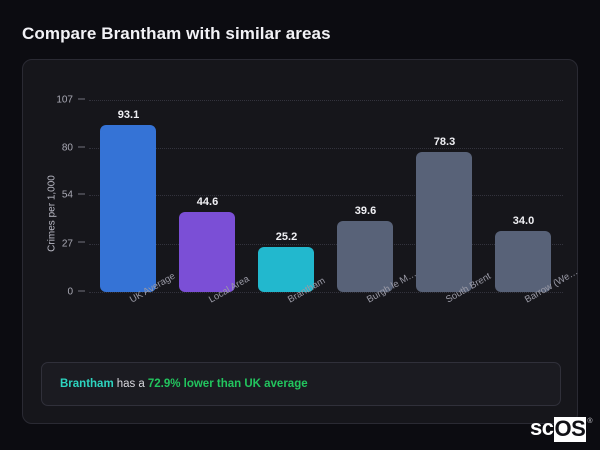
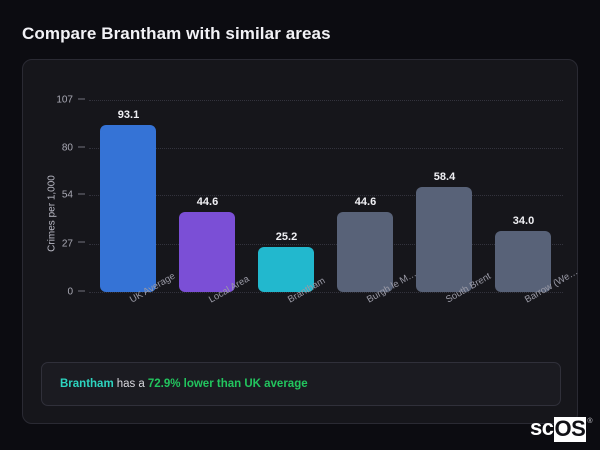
Burgh le M…: 39.6 -> 44.6
South Brent: 78.3 -> 58.4
